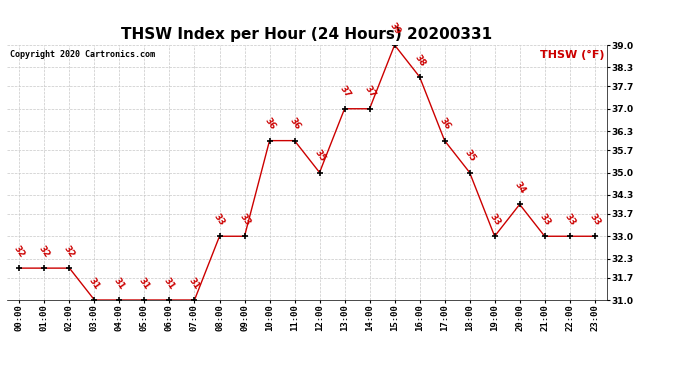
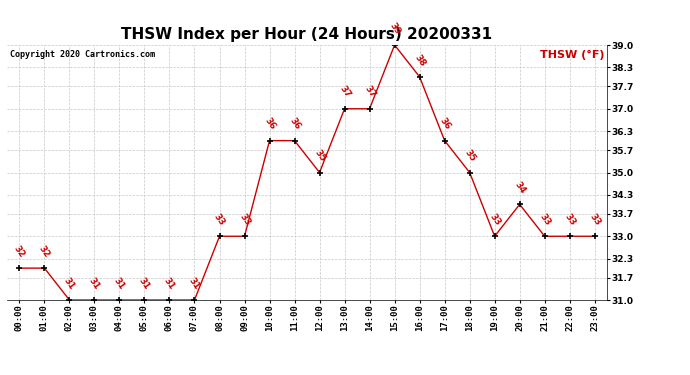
02:00: 32 -> 31
